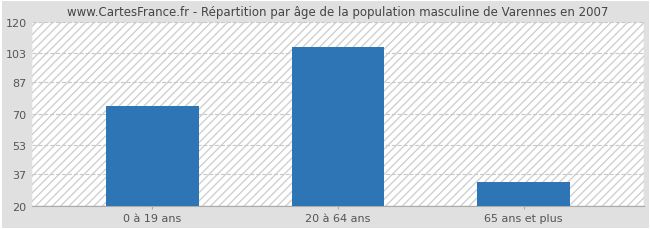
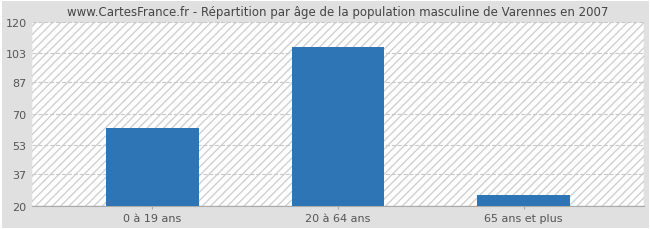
0 à 19 ans: 74 -> 62
65 ans et plus: 33 -> 26
